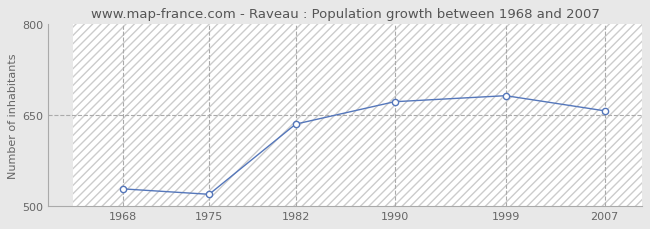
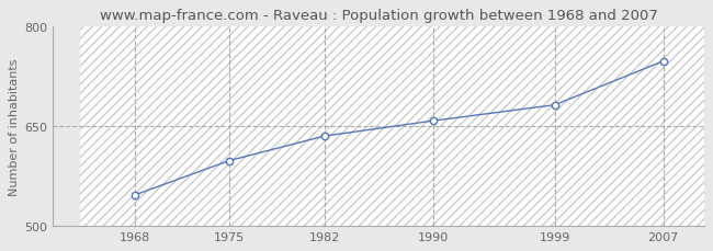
1968: 528 -> 546
1975: 519 -> 598
1990: 672 -> 658
2007: 657 -> 748
